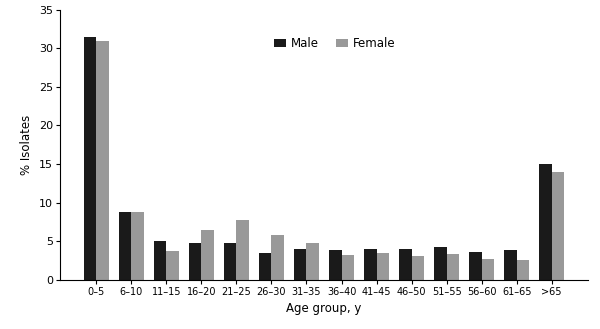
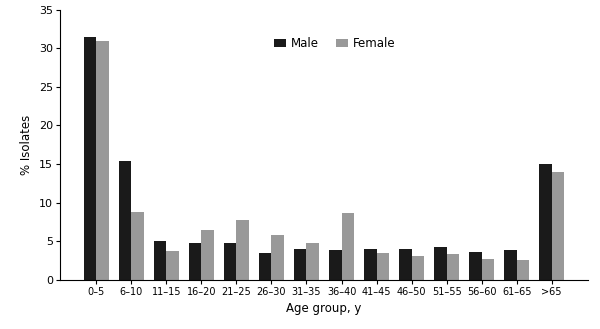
Male/6–10: 8.8 -> 15.4
Female/36–40: 3.2 -> 8.6
